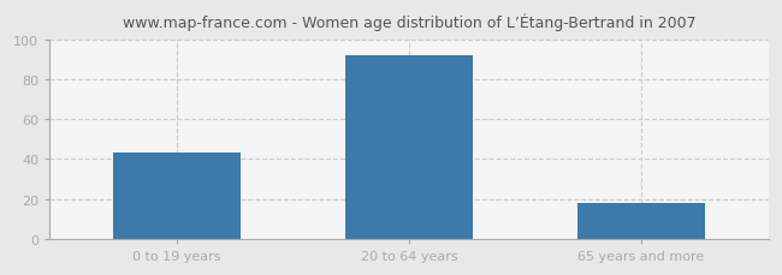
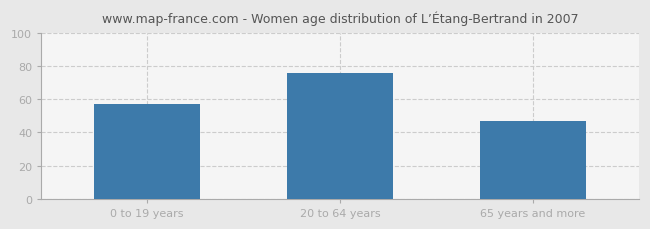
0 to 19 years: 43 -> 57
20 to 64 years: 92 -> 76
65 years and more: 18 -> 47
